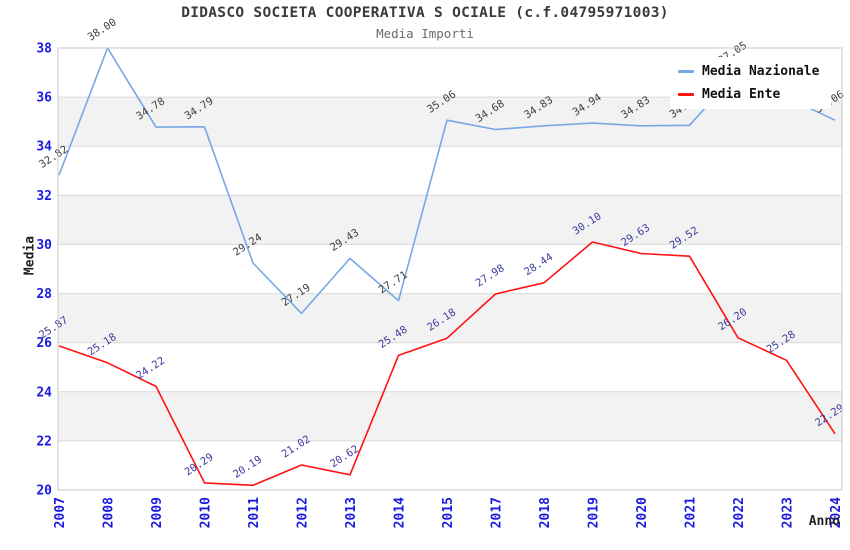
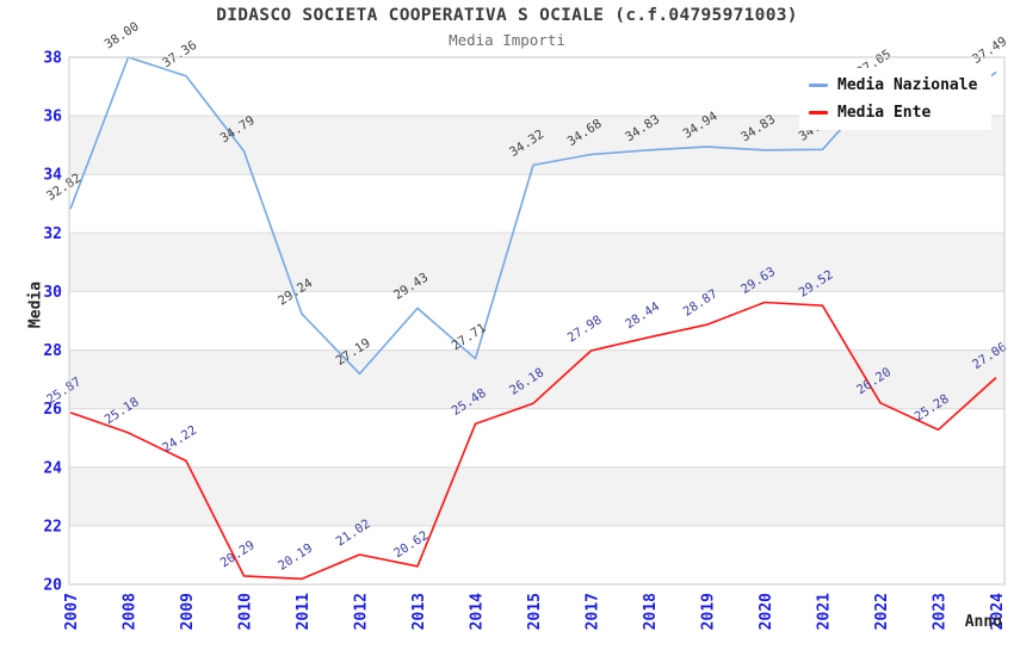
Media Nazionale/2009: 34.78 -> 37.36
Media Nazionale/2015: 35.06 -> 34.32
Media Ente/2019: 30.10 -> 28.87
Media Nazionale/2024: 35.06 -> 37.49
Media Ente/2024: 22.29 -> 27.06
